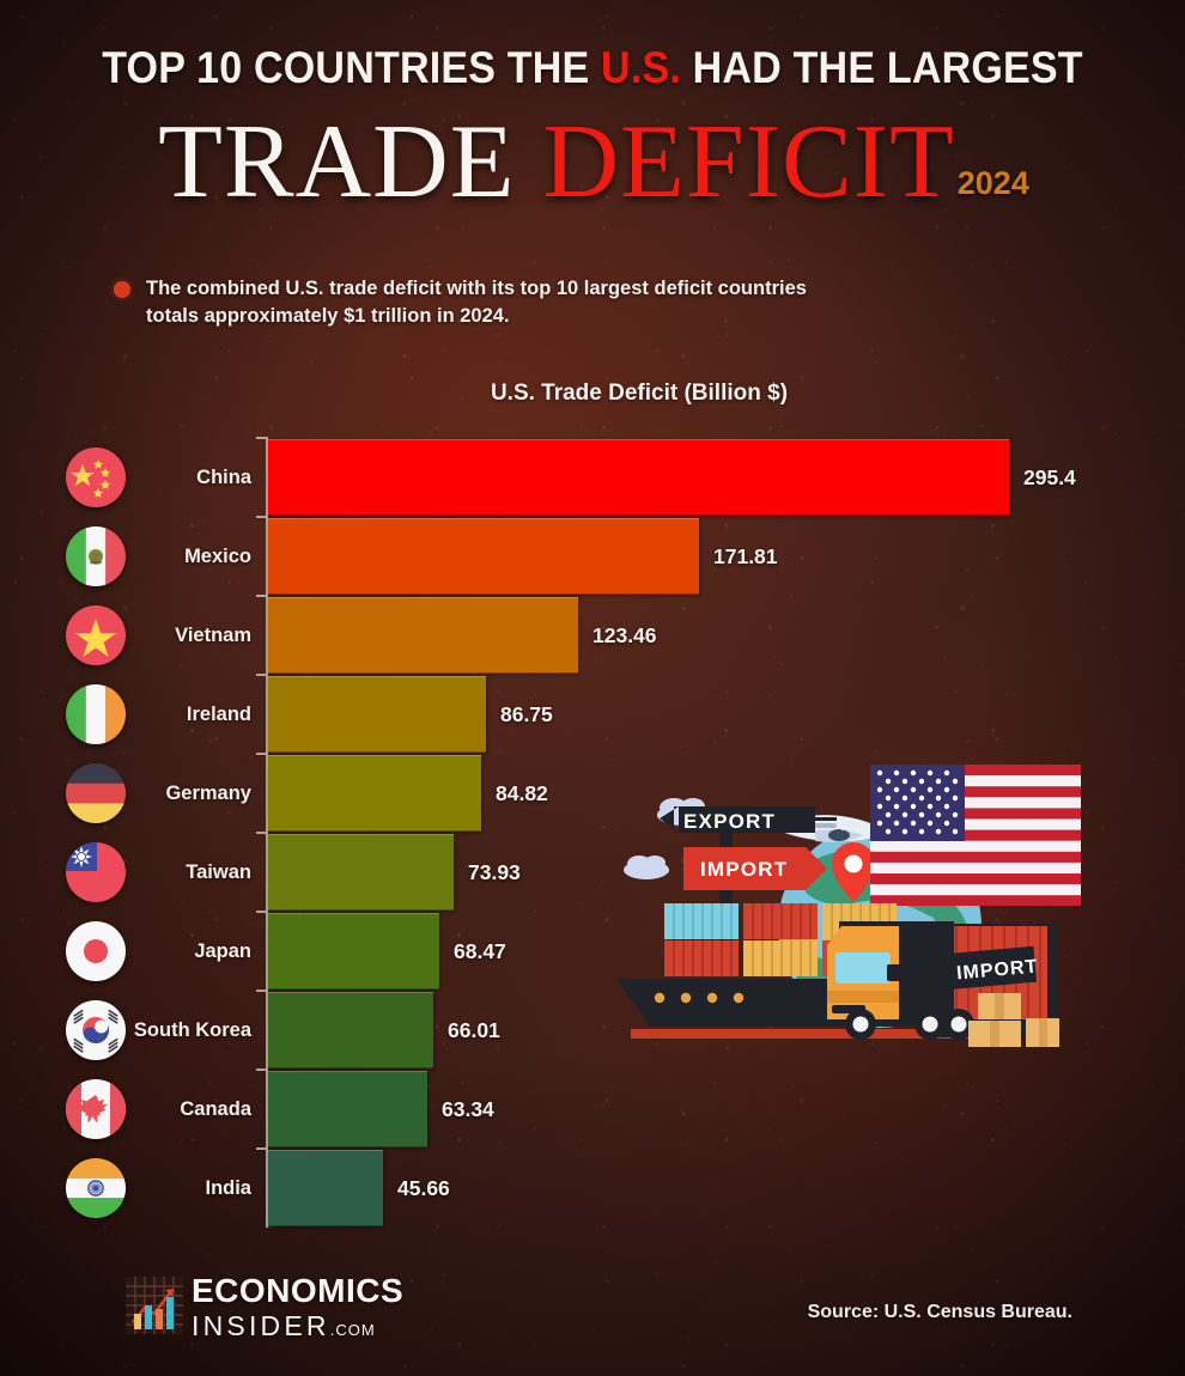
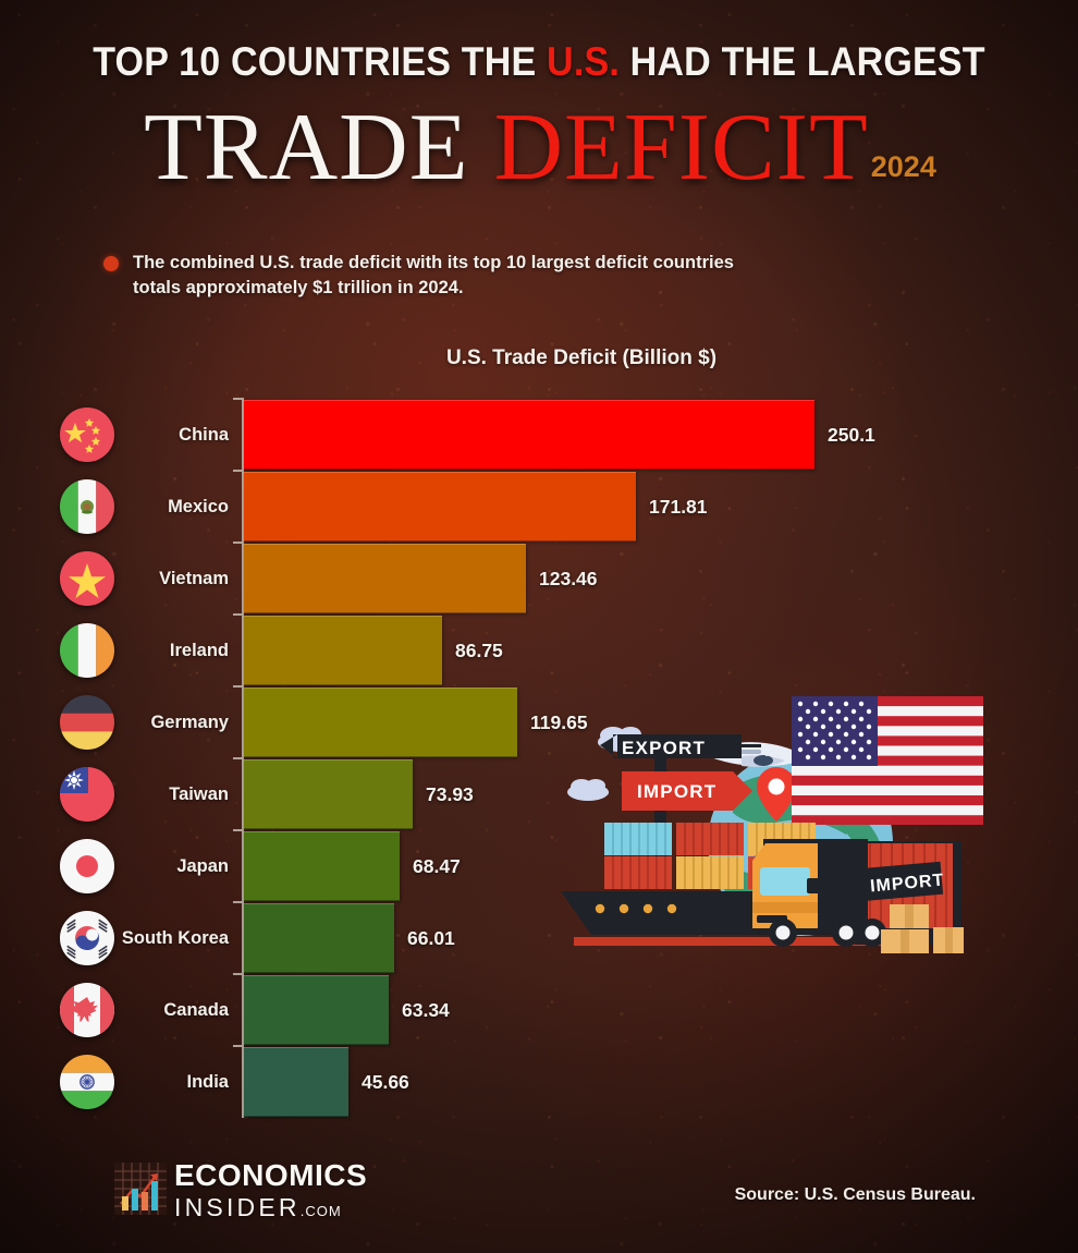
China: 295.4 -> 250.1
Germany: 84.82 -> 119.65
